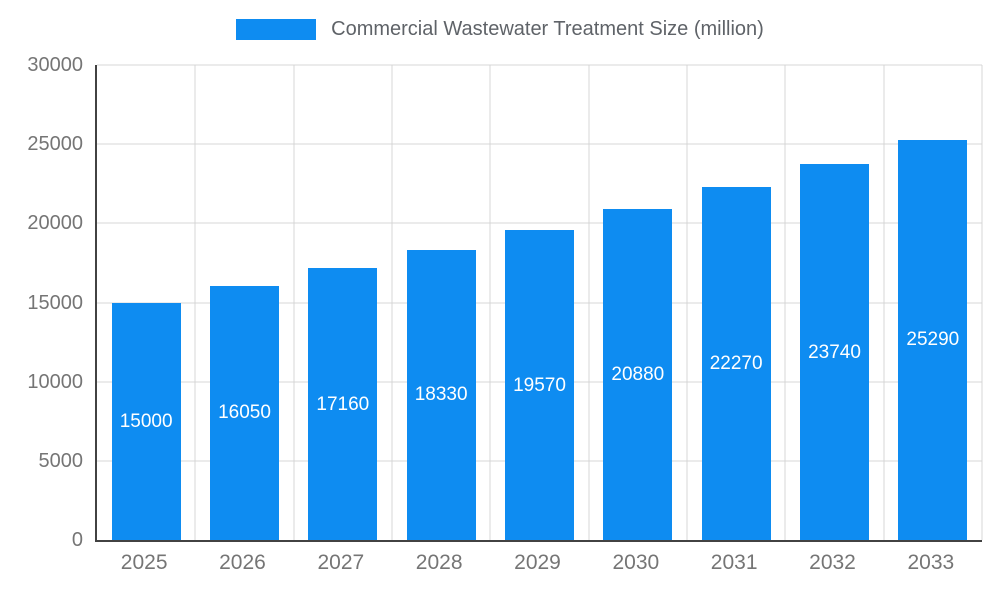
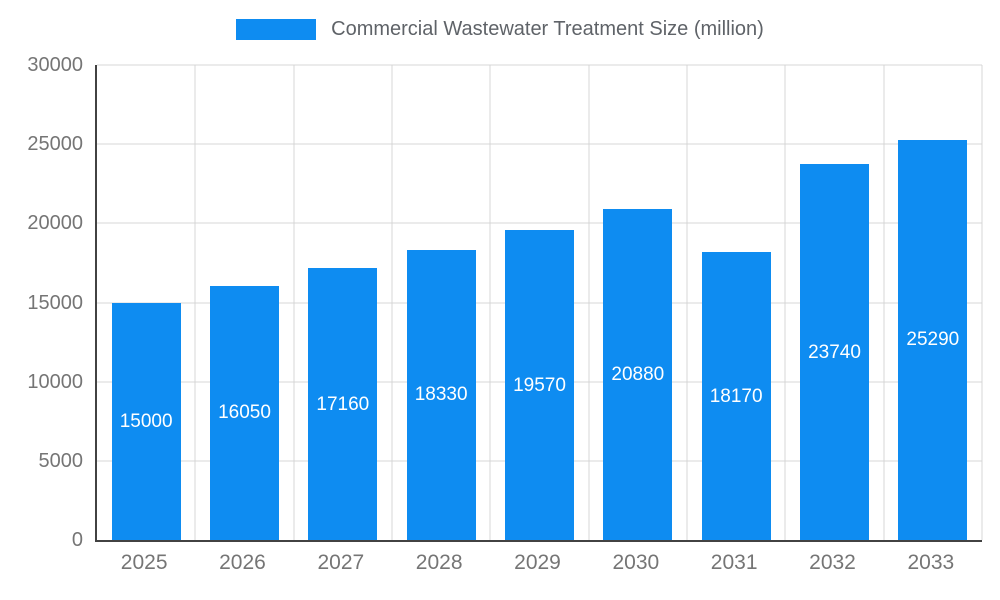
2031: 22270 -> 18170
